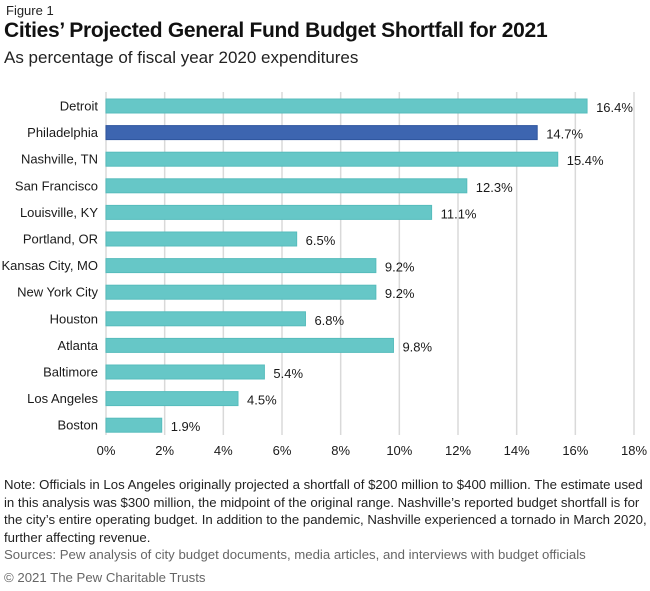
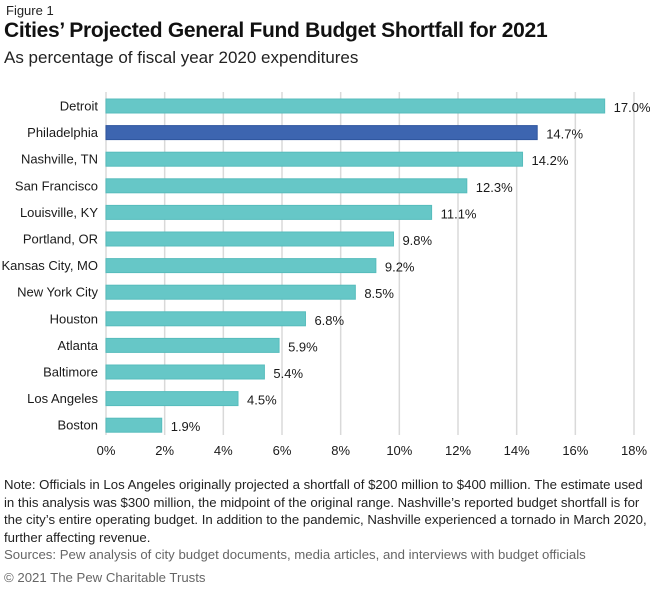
Detroit: 16.4% -> 17.0%
Nashville, TN: 15.4% -> 14.2%
Portland, OR: 6.5% -> 9.8%
New York City: 9.2% -> 8.5%
Atlanta: 9.8% -> 5.9%
